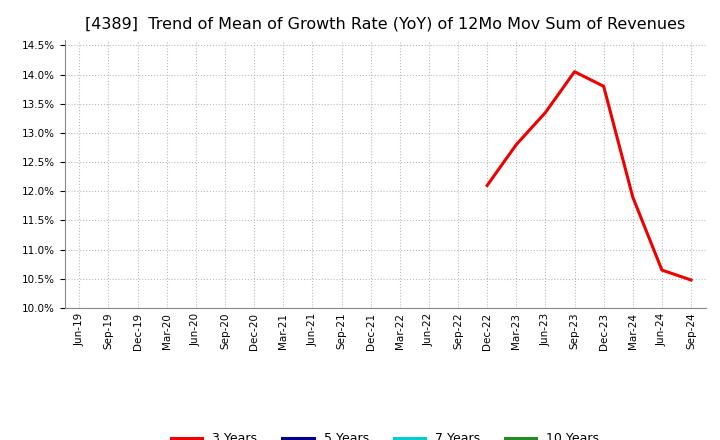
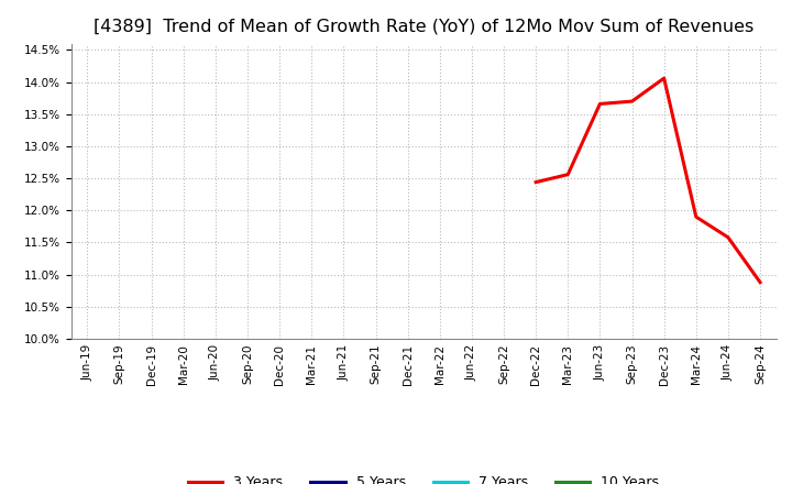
Dec-22: 12.10% -> 12.44%
Mar-23: 12.80% -> 12.56%
Jun-23: 13.35% -> 13.66%
Sep-23: 14.05% -> 13.70%
Dec-23: 13.80% -> 14.06%
Jun-24: 10.65% -> 11.58%
Sep-24: 10.48% -> 10.88%
